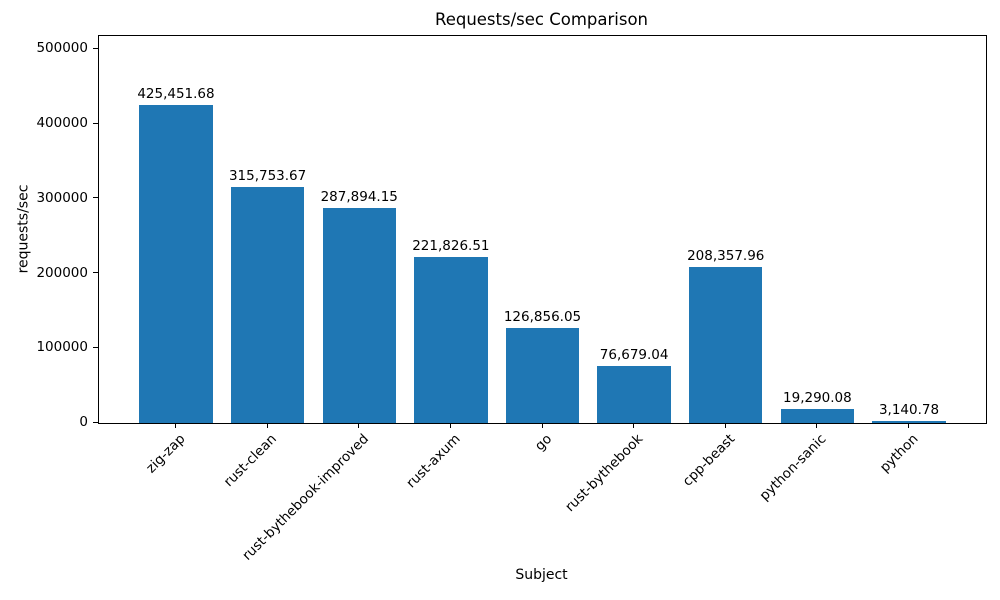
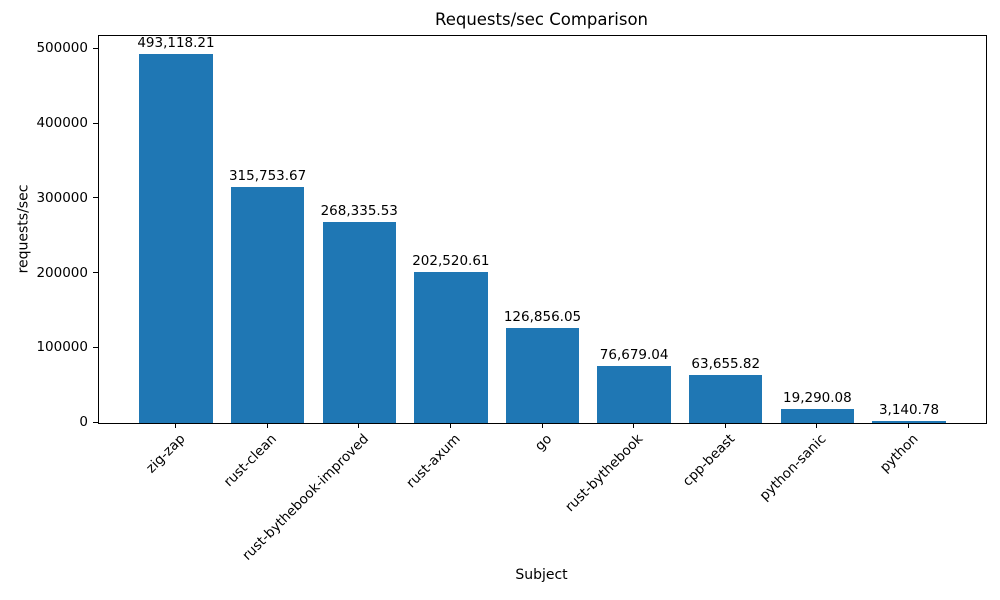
zig-zap: 425,451.68 -> 493,118.21
rust-bythebook-improved: 287,894.15 -> 268,335.53
rust-axum: 221,826.51 -> 202,520.61
cpp-beast: 208,357.96 -> 63,655.82
